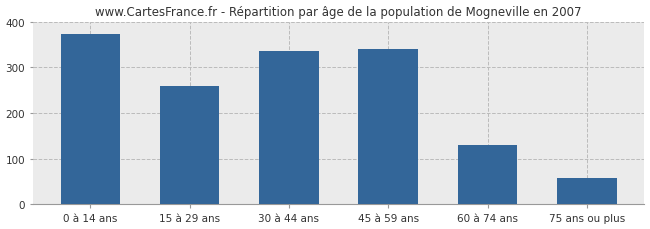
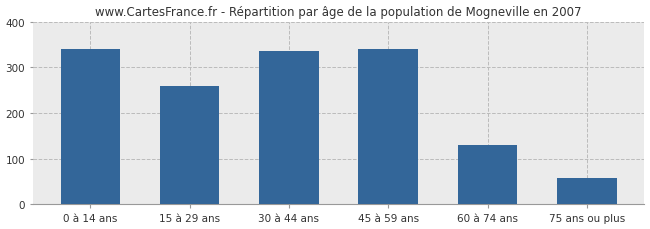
0 à 14 ans: 372 -> 340
